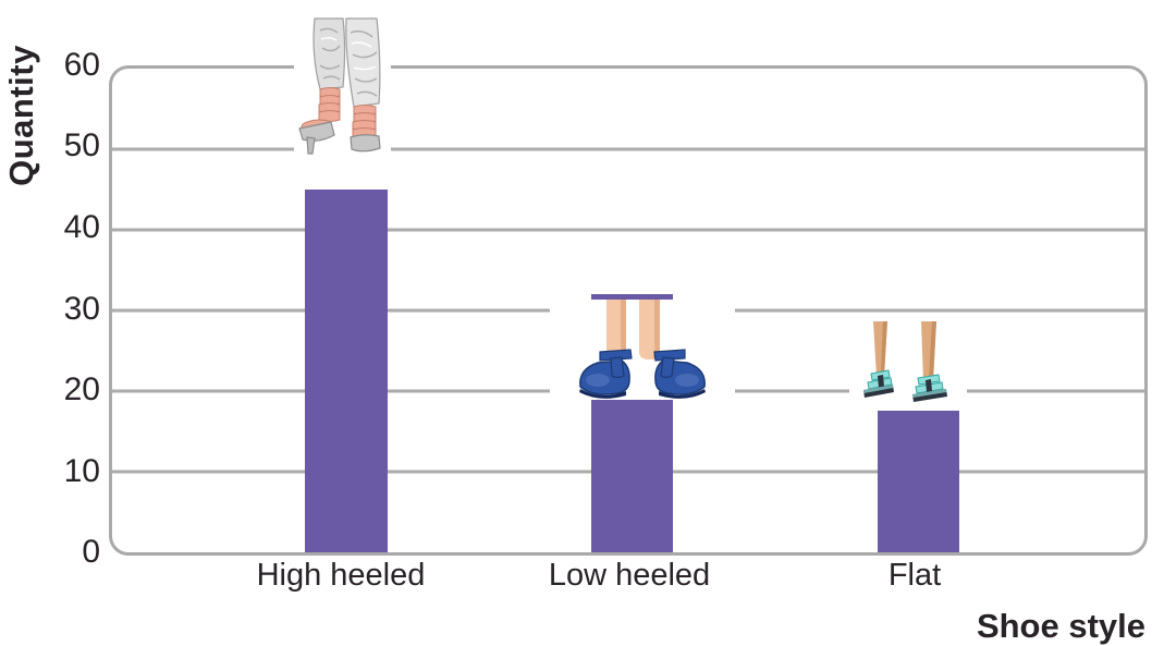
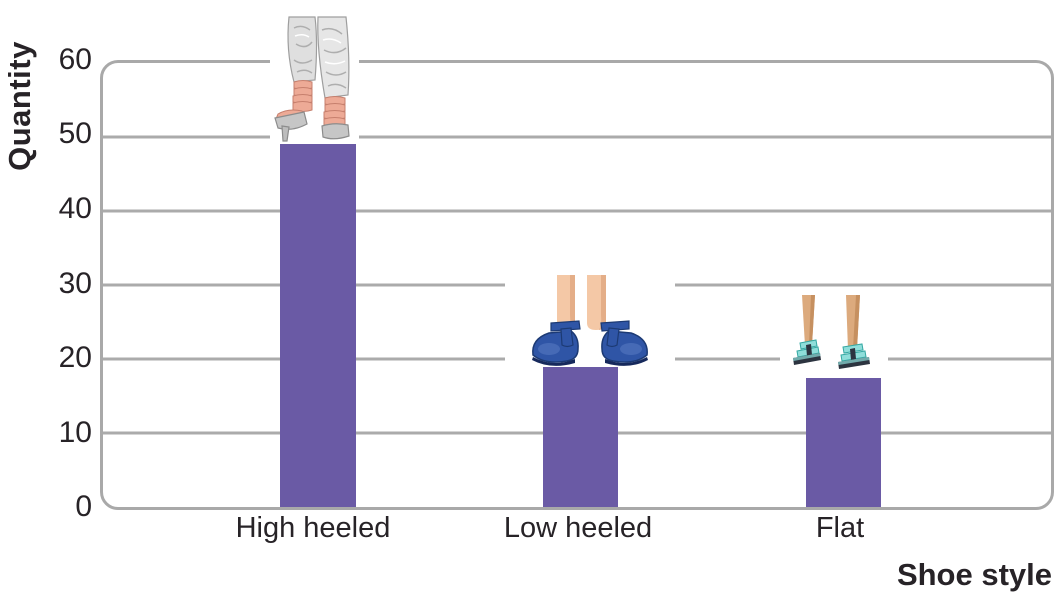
High heeled: 45 -> 49
Low heeled: 32 -> 19
Flat: 22 -> 18
